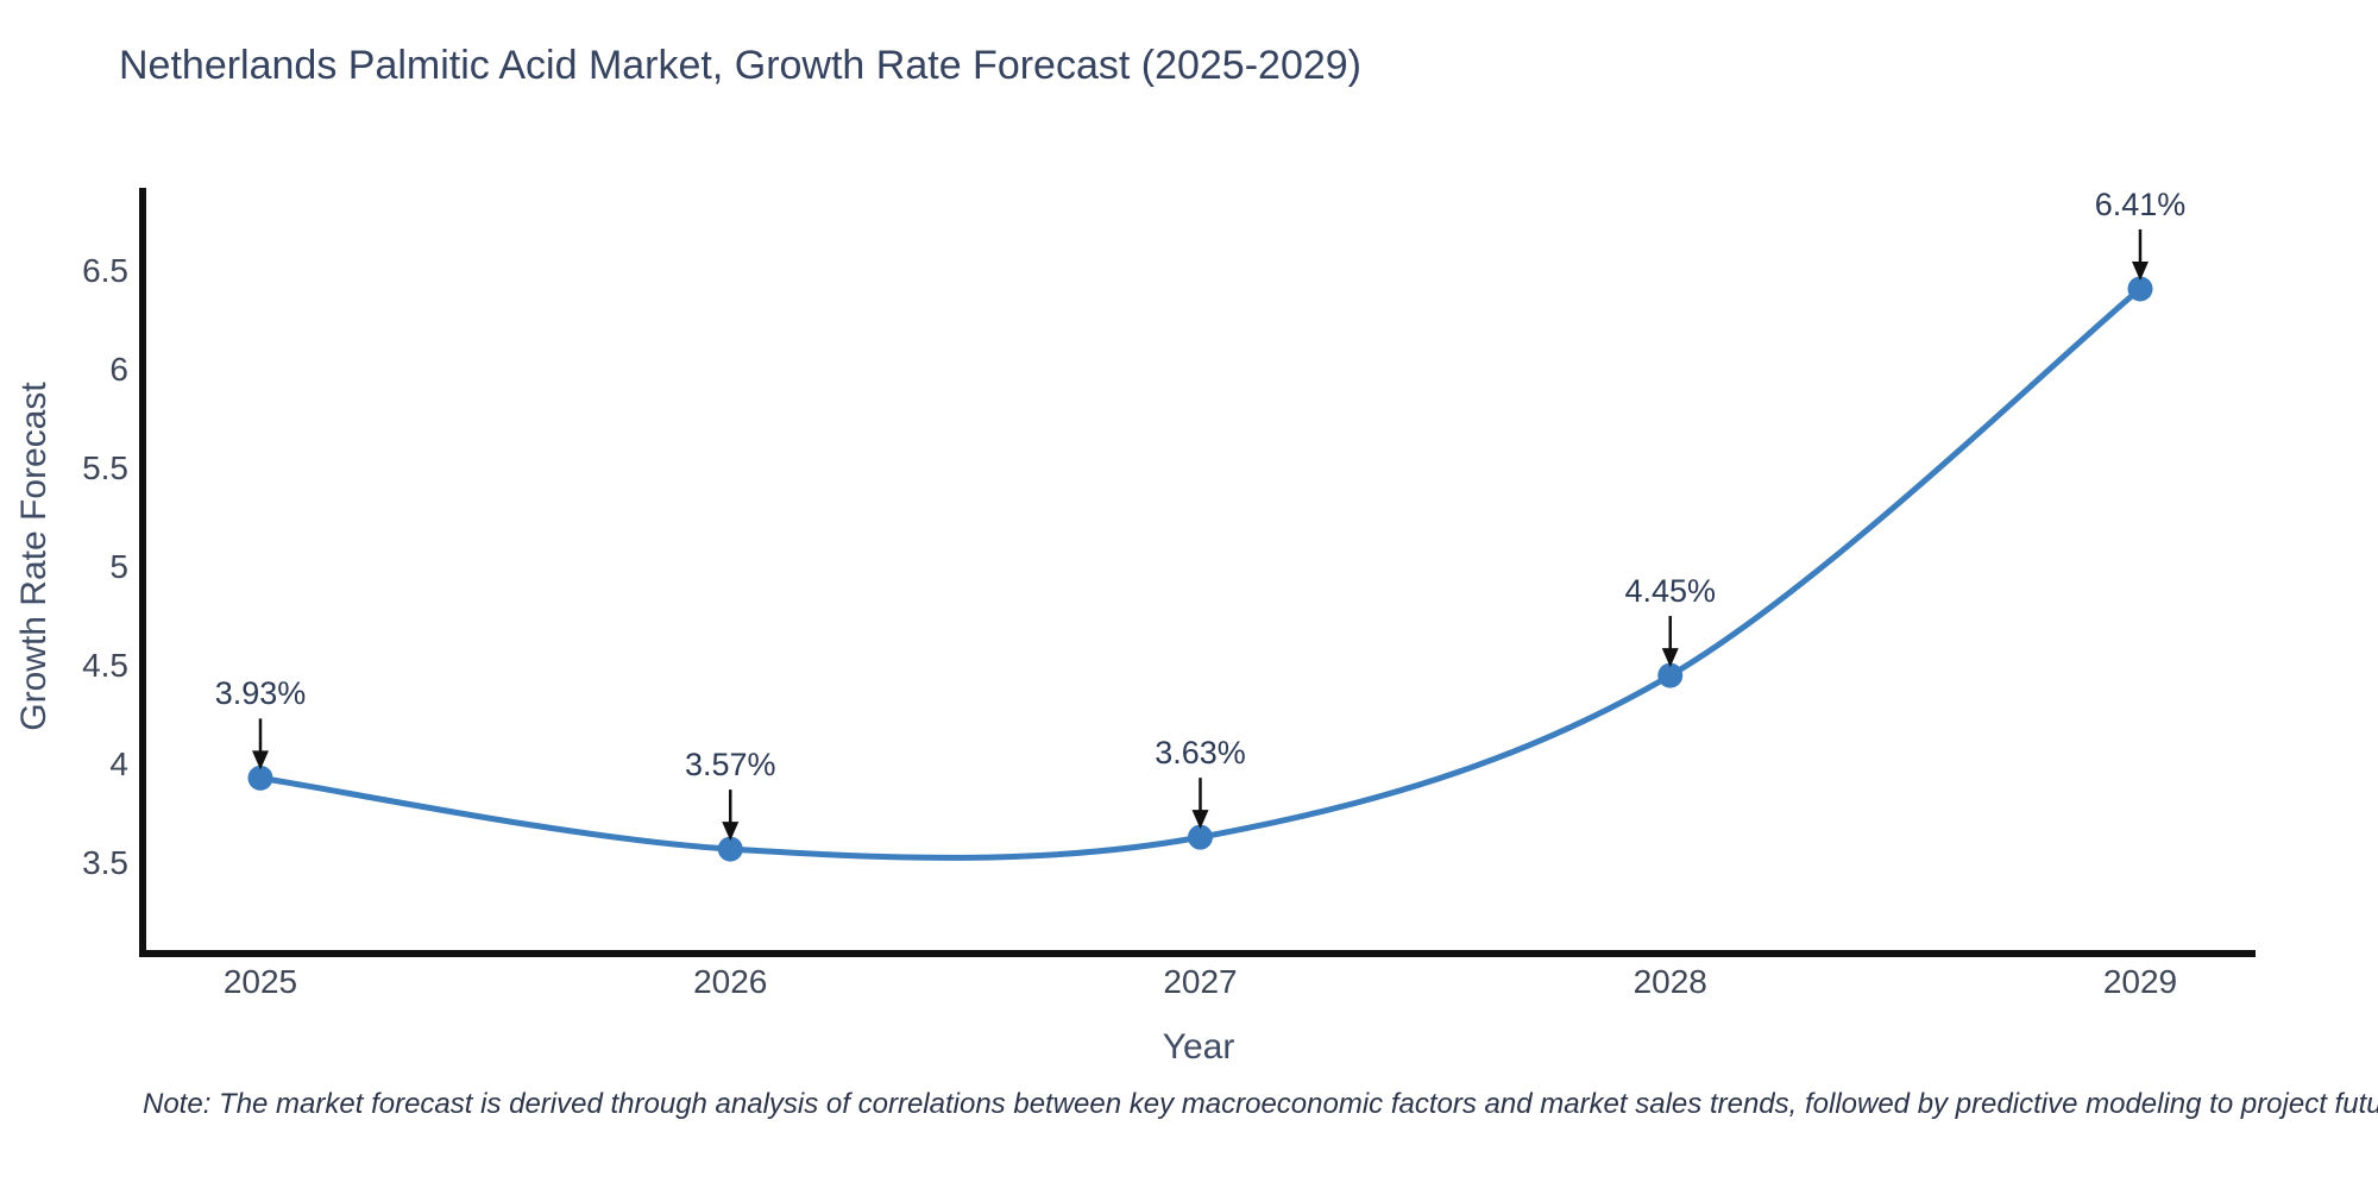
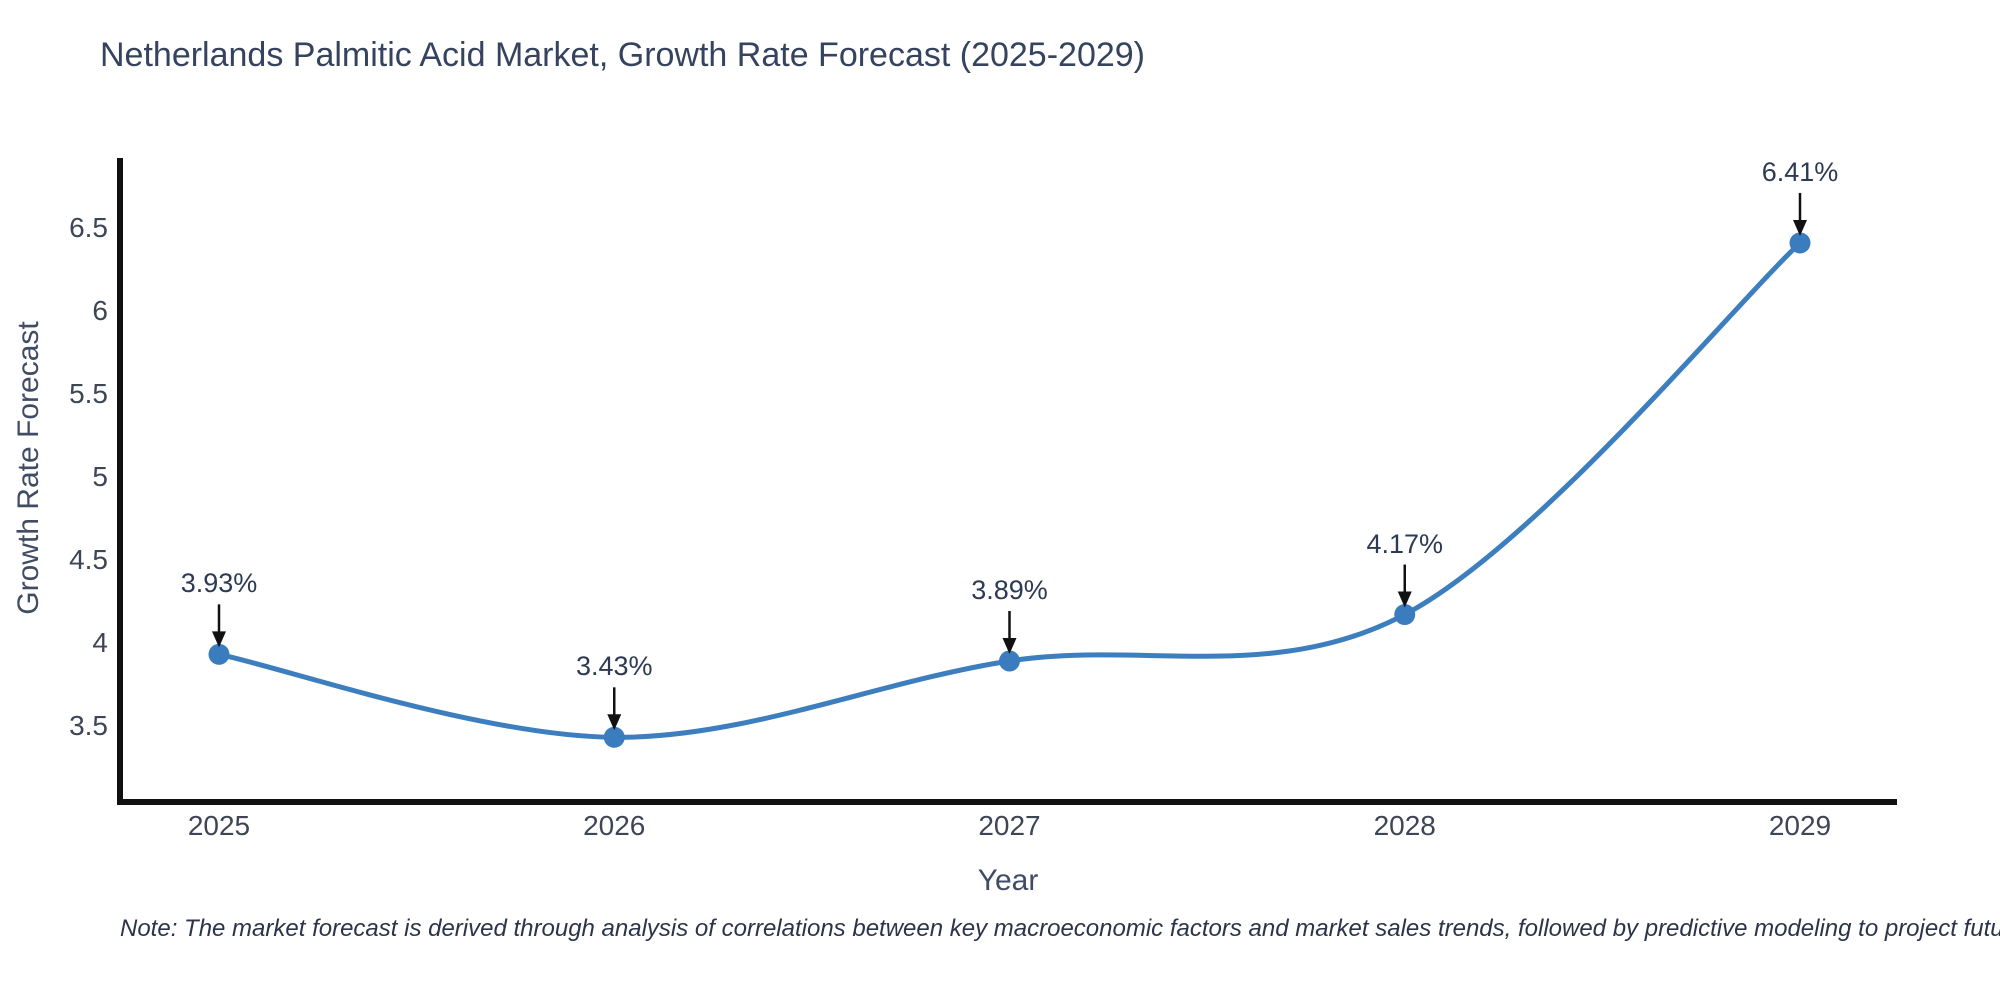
2026: 3.57% -> 3.43%
2027: 3.63% -> 3.89%
2028: 4.45% -> 4.17%
